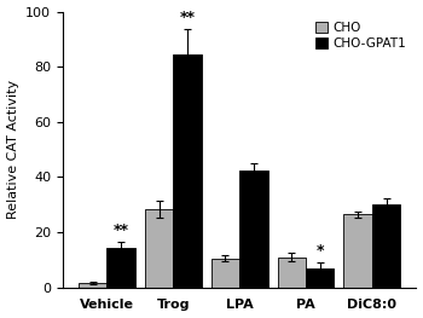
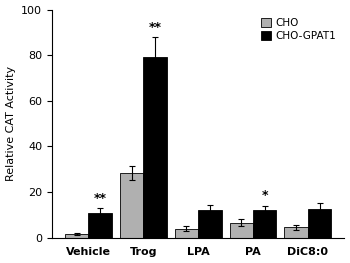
CHO-GPAT1/Vehicle: 14.5 -> 11.0
CHO-GPAT1/Trog: 84.5 -> 79.0
CHO/LPA: 10.5 -> 4.0
CHO-GPAT1/LPA: 42.5 -> 12.0
CHO/PA: 11.0 -> 6.5
CHO-GPAT1/PA: 7.0 -> 12.0
CHO/DiC8:0: 26.5 -> 4.5
CHO-GPAT1/DiC8:0: 30.0 -> 12.5
